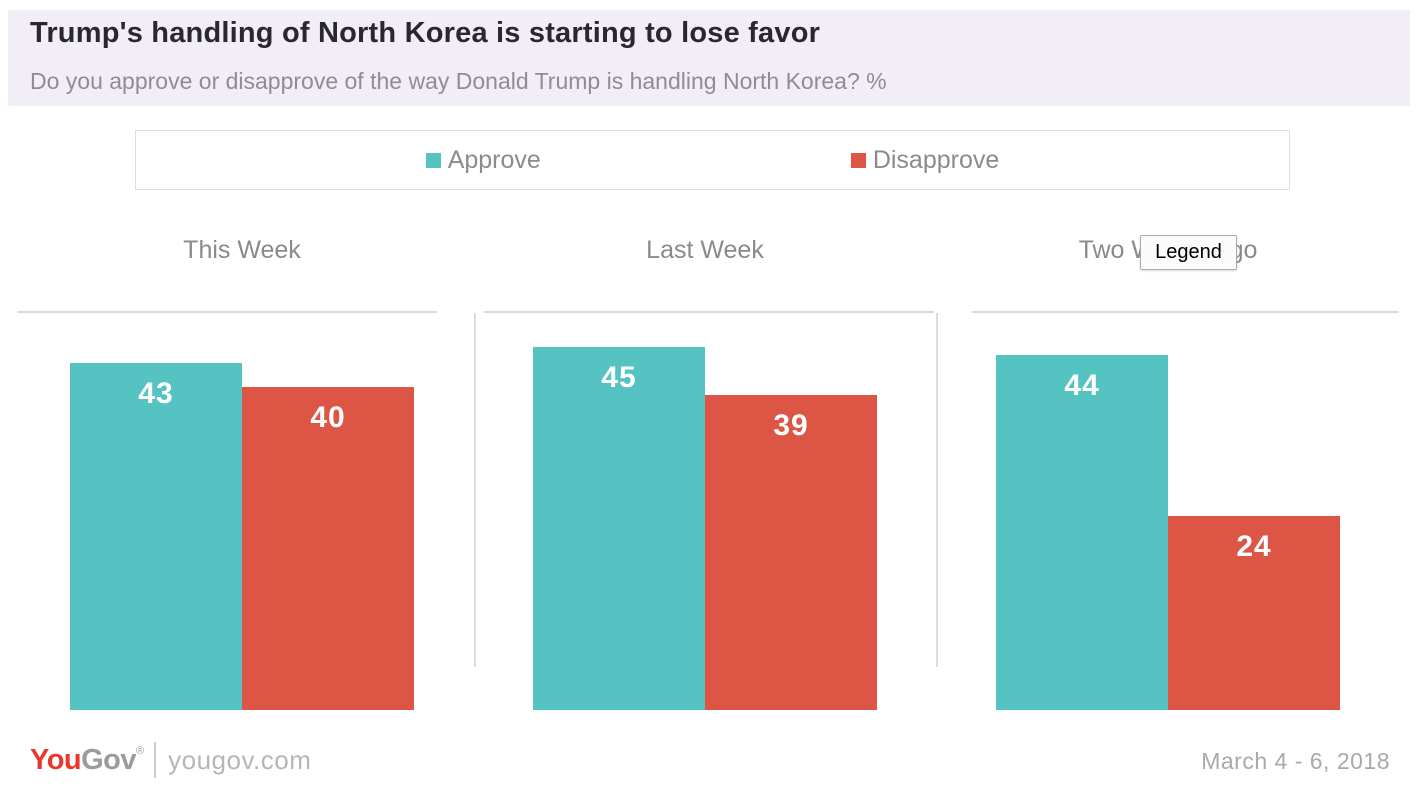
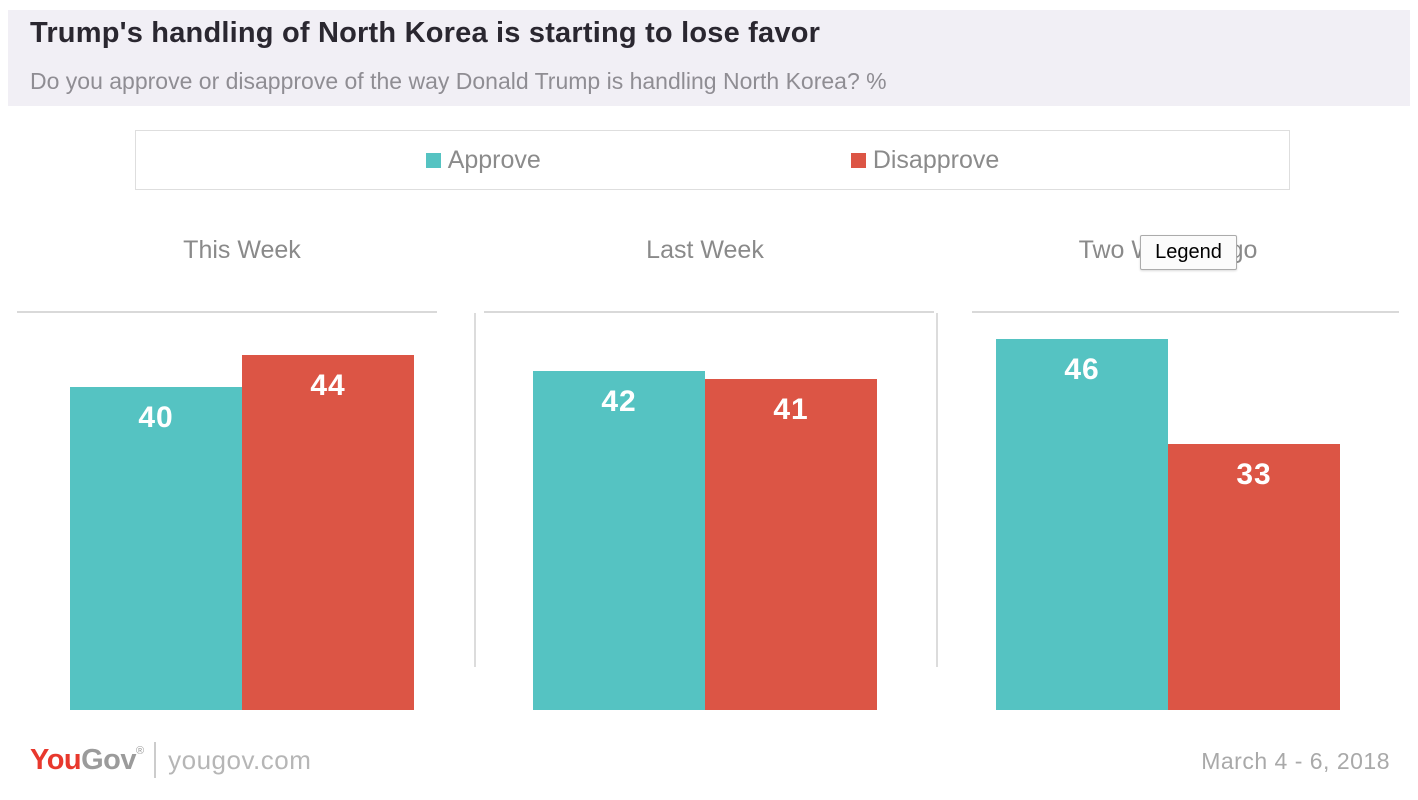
Approve/This Week: 43 -> 40
Disapprove/This Week: 40 -> 44
Approve/Last Week: 45 -> 42
Disapprove/Last Week: 39 -> 41
Approve/Two Weeks Ago: 44 -> 46
Disapprove/Two Weeks Ago: 24 -> 33
